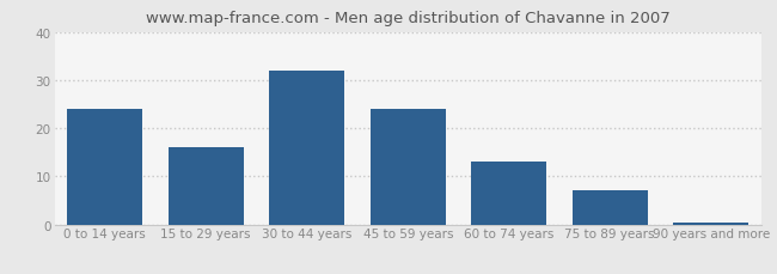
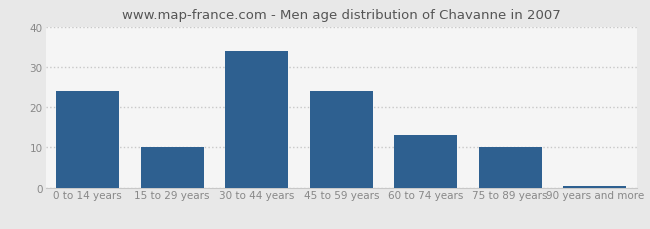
15 to 29 years: 16.0 -> 10.0
30 to 44 years: 32.0 -> 34.0
75 to 89 years: 7.0 -> 10.0
